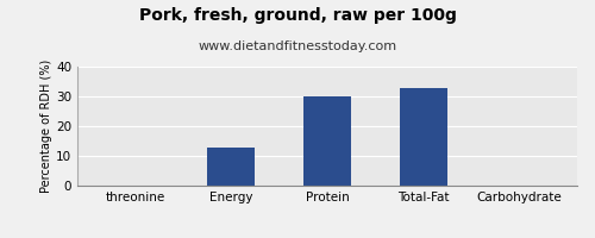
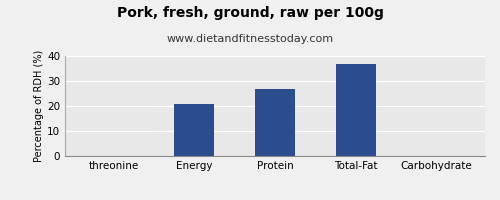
Energy: 13 -> 21
Protein: 30 -> 27
Total-Fat: 33 -> 37
